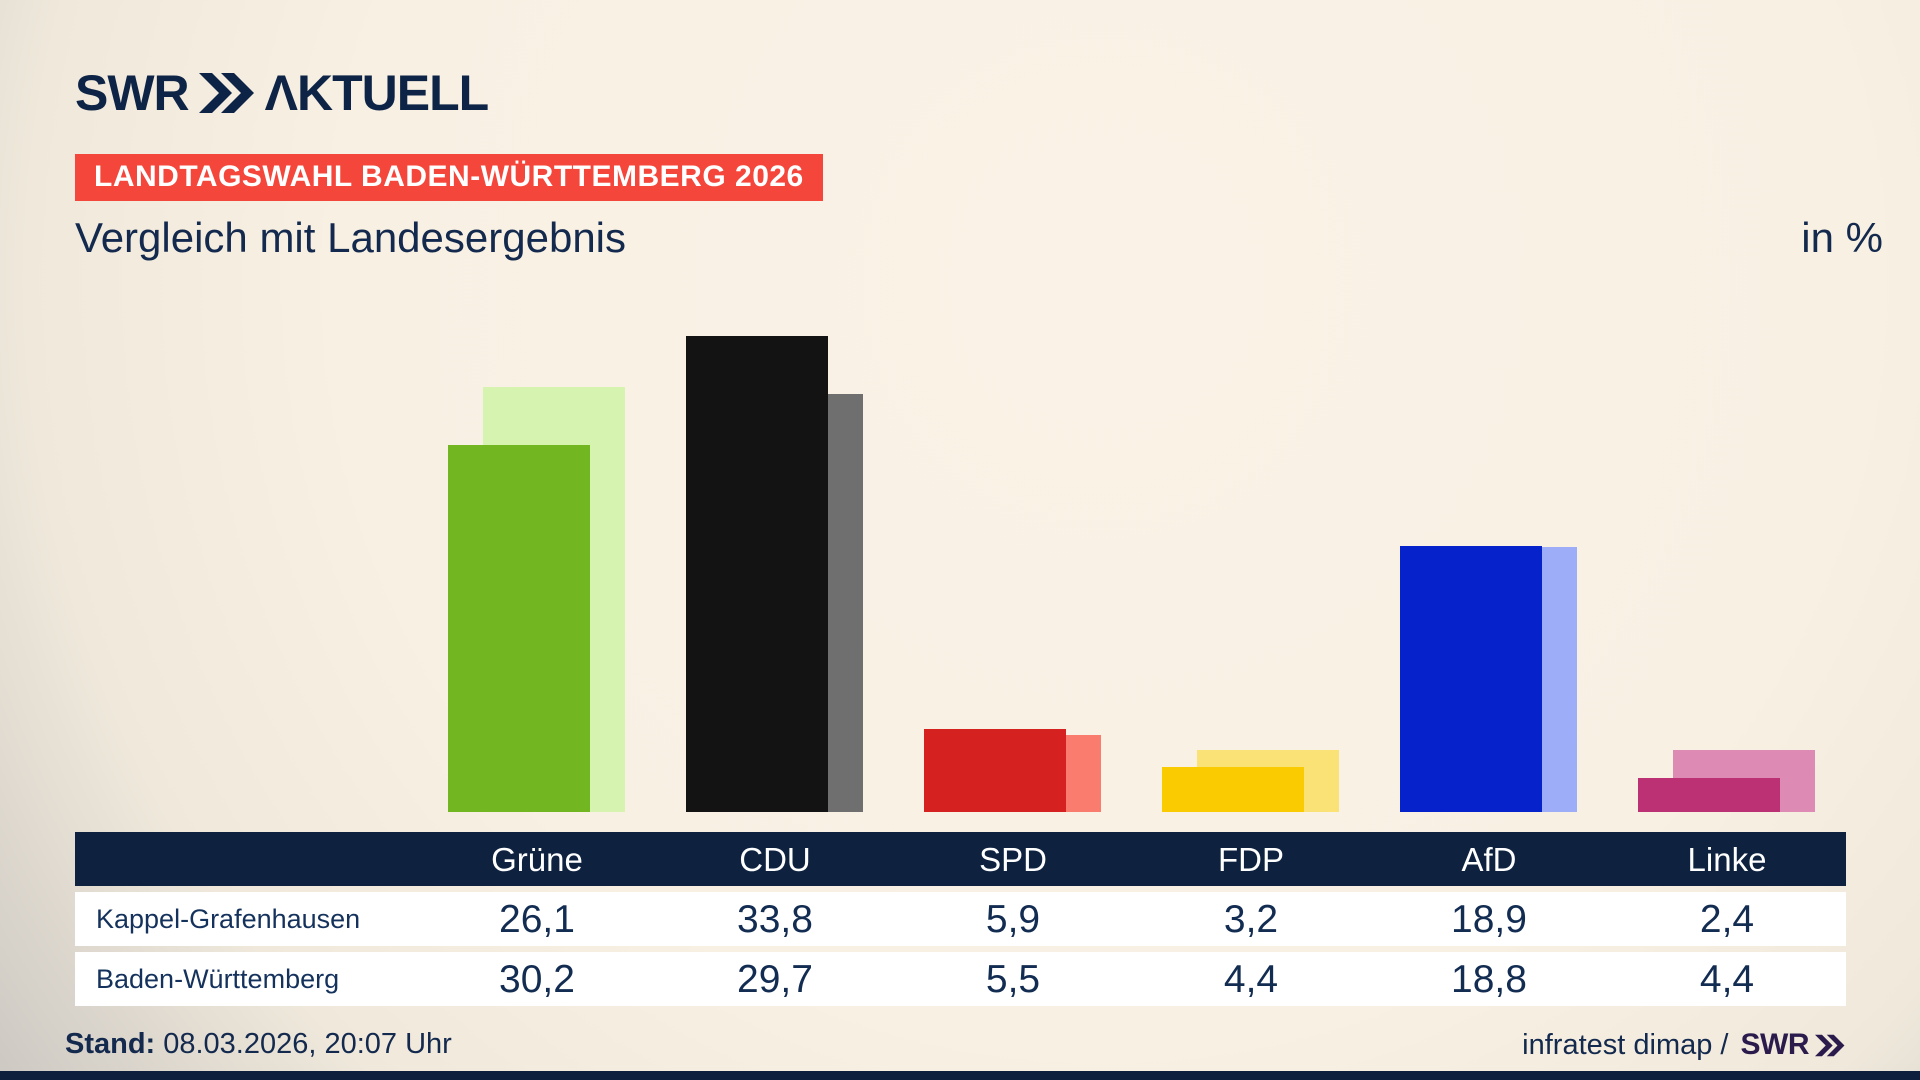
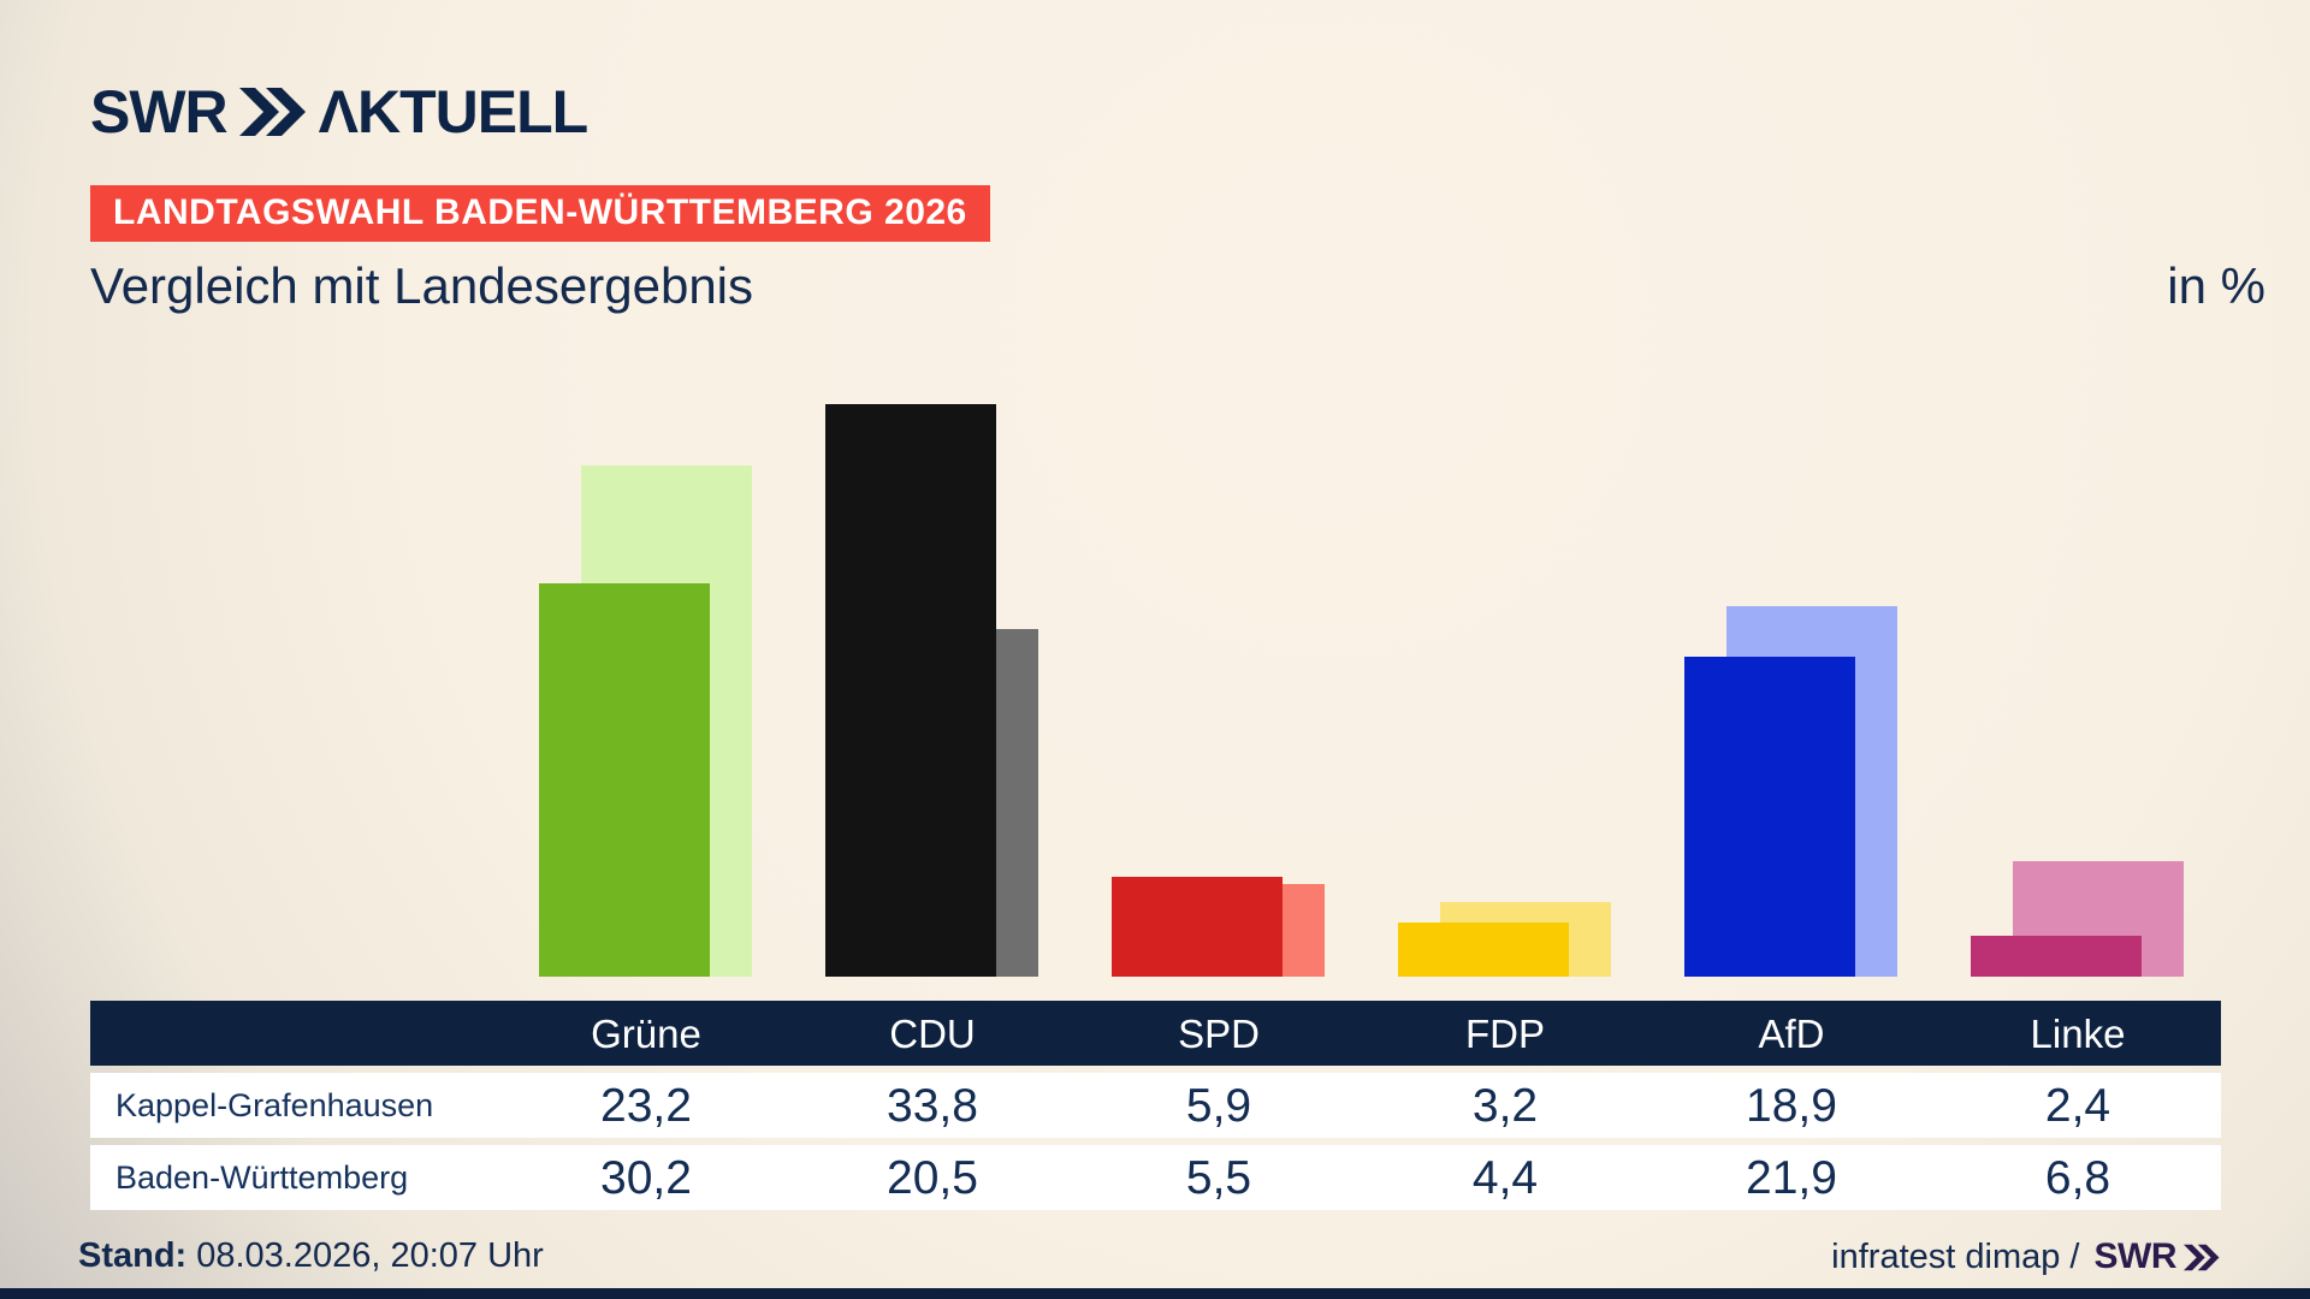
Kappel-Grafenhausen/Grüne: 26,1 -> 23,2
Baden-Württemberg/CDU: 29,7 -> 20,5
Baden-Württemberg/AfD: 18,8 -> 21,9
Baden-Württemberg/Linke: 4,4 -> 6,8
